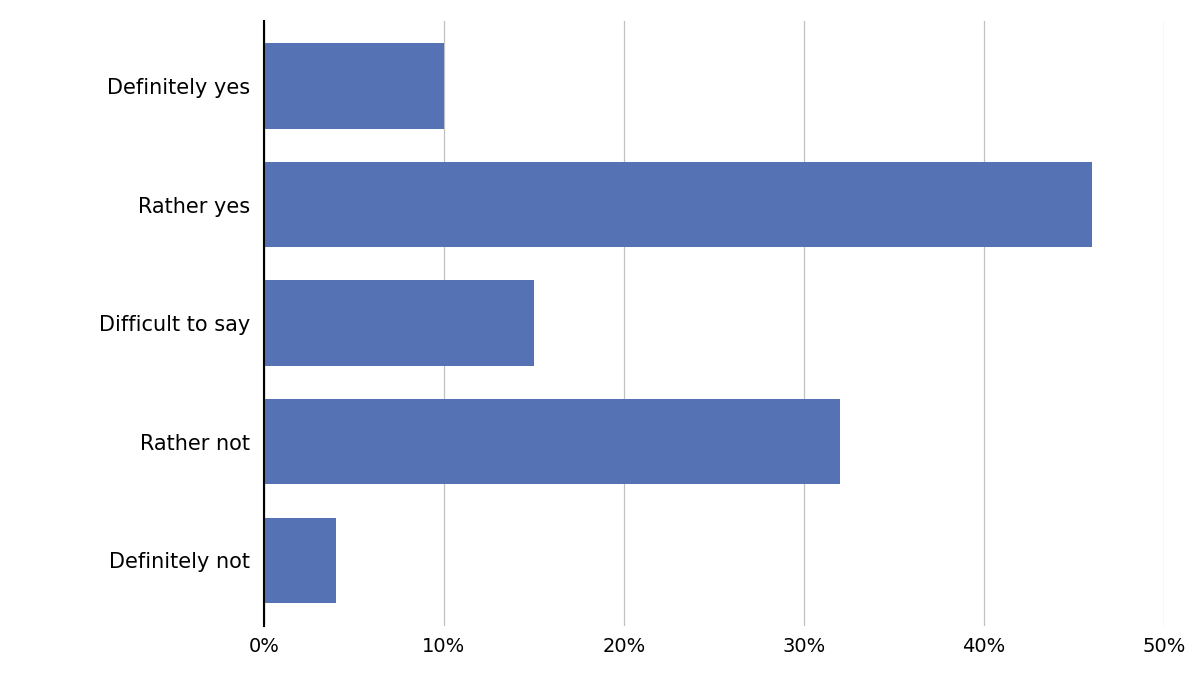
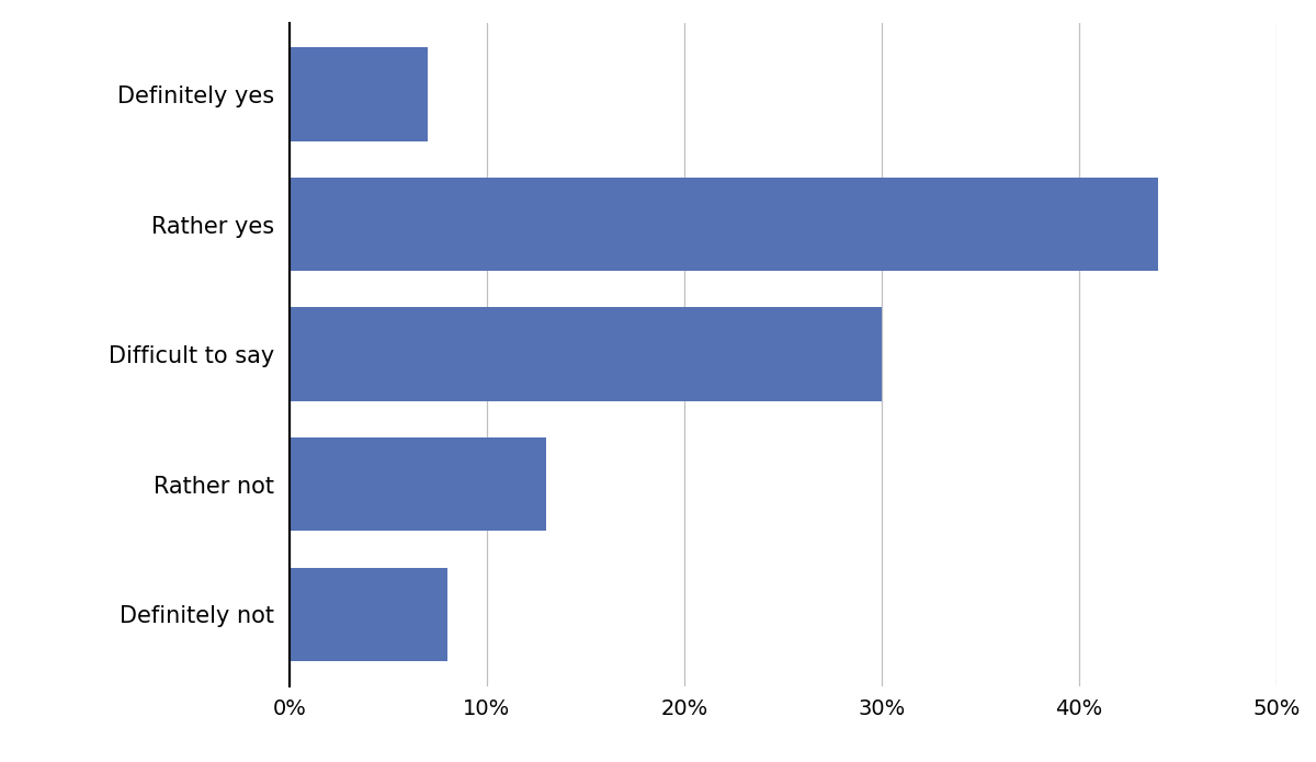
Definitely yes: 10% -> 7%
Rather yes: 46% -> 44%
Difficult to say: 15% -> 30%
Rather not: 32% -> 13%
Definitely not: 4% -> 8%
